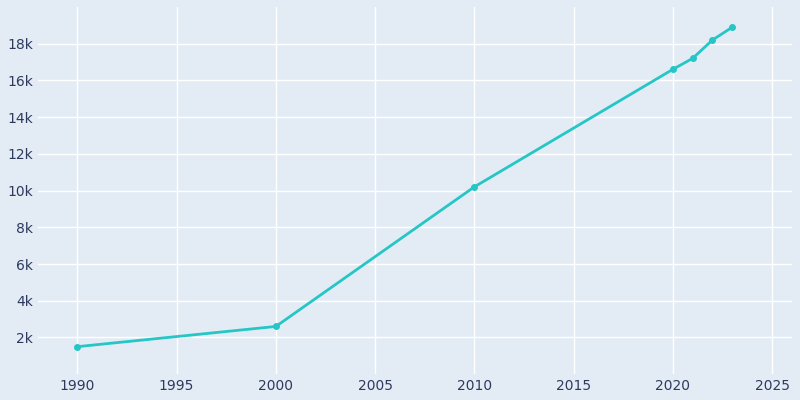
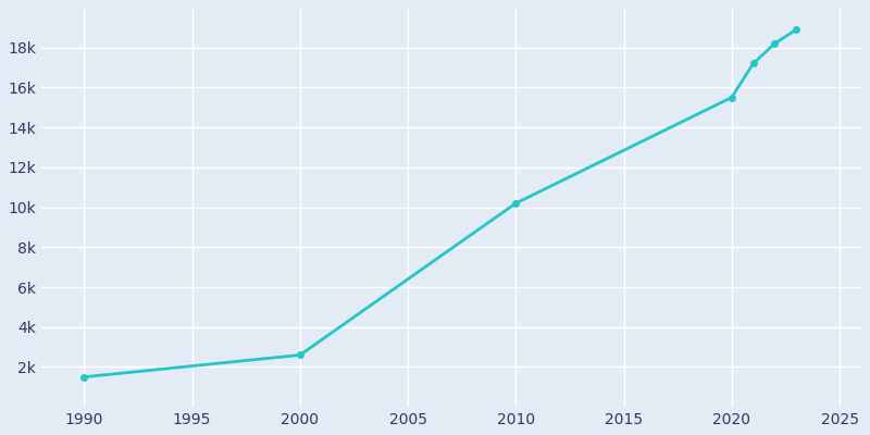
2020: 16.6k -> 15.5k
